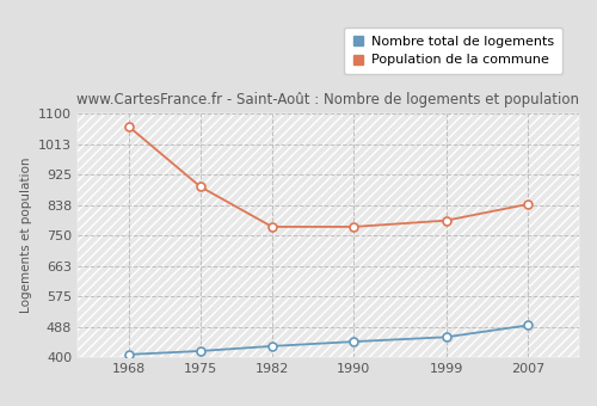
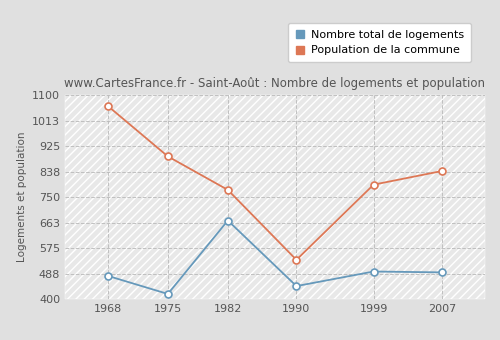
Nombre total de logements/1968: 408 -> 480
Nombre total de logements/1982: 432 -> 670
Population de la commune/1990: 775 -> 535
Nombre total de logements/1999: 458 -> 495
